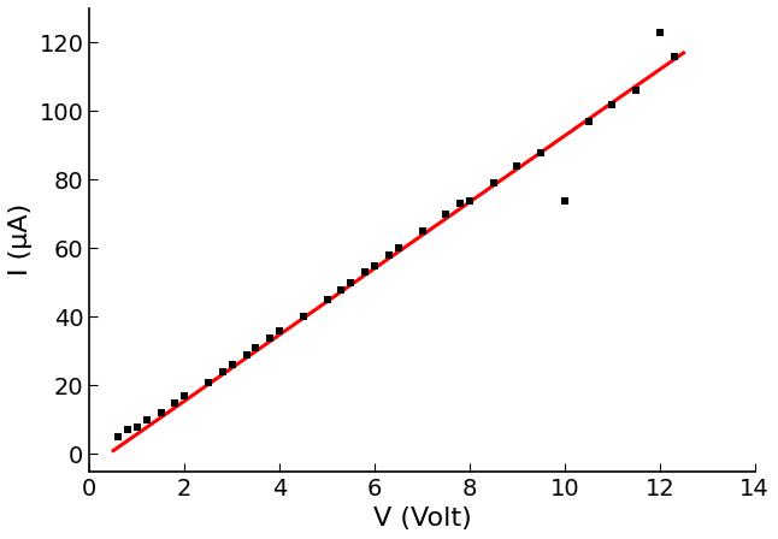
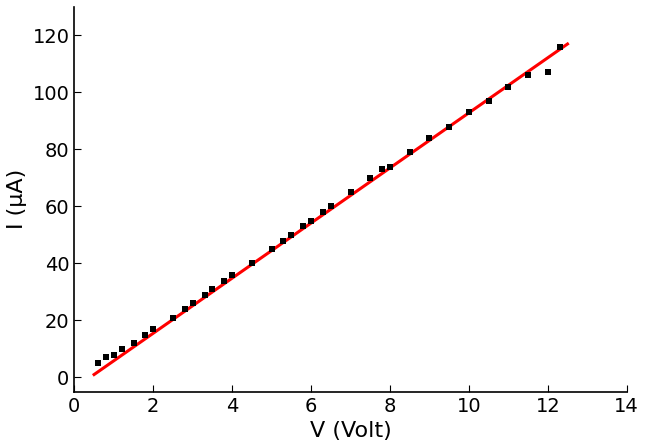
10: 74 -> 93
12: 123 -> 107
